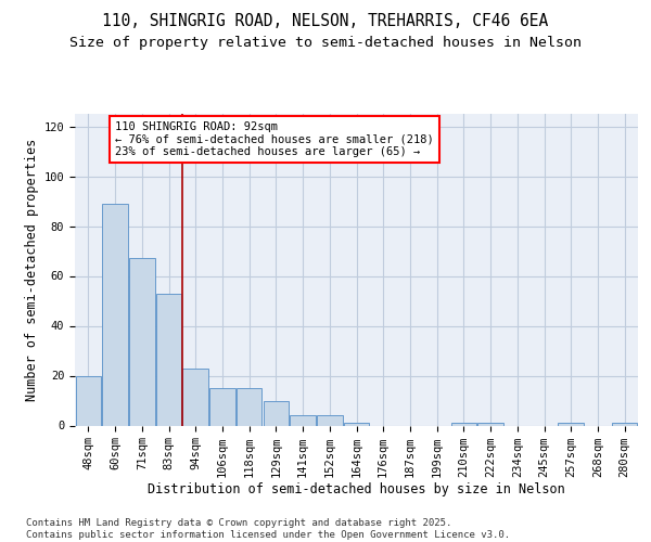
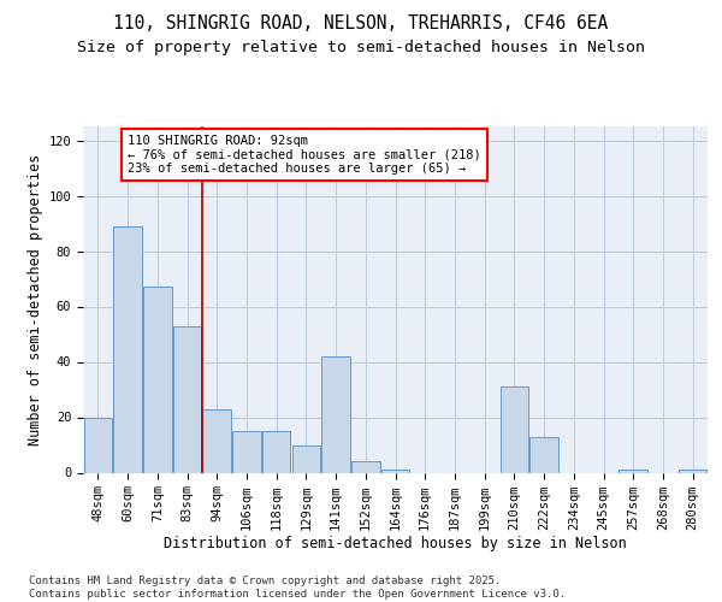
141sqm: 4 -> 42
210sqm: 1 -> 31
222sqm: 1 -> 13
